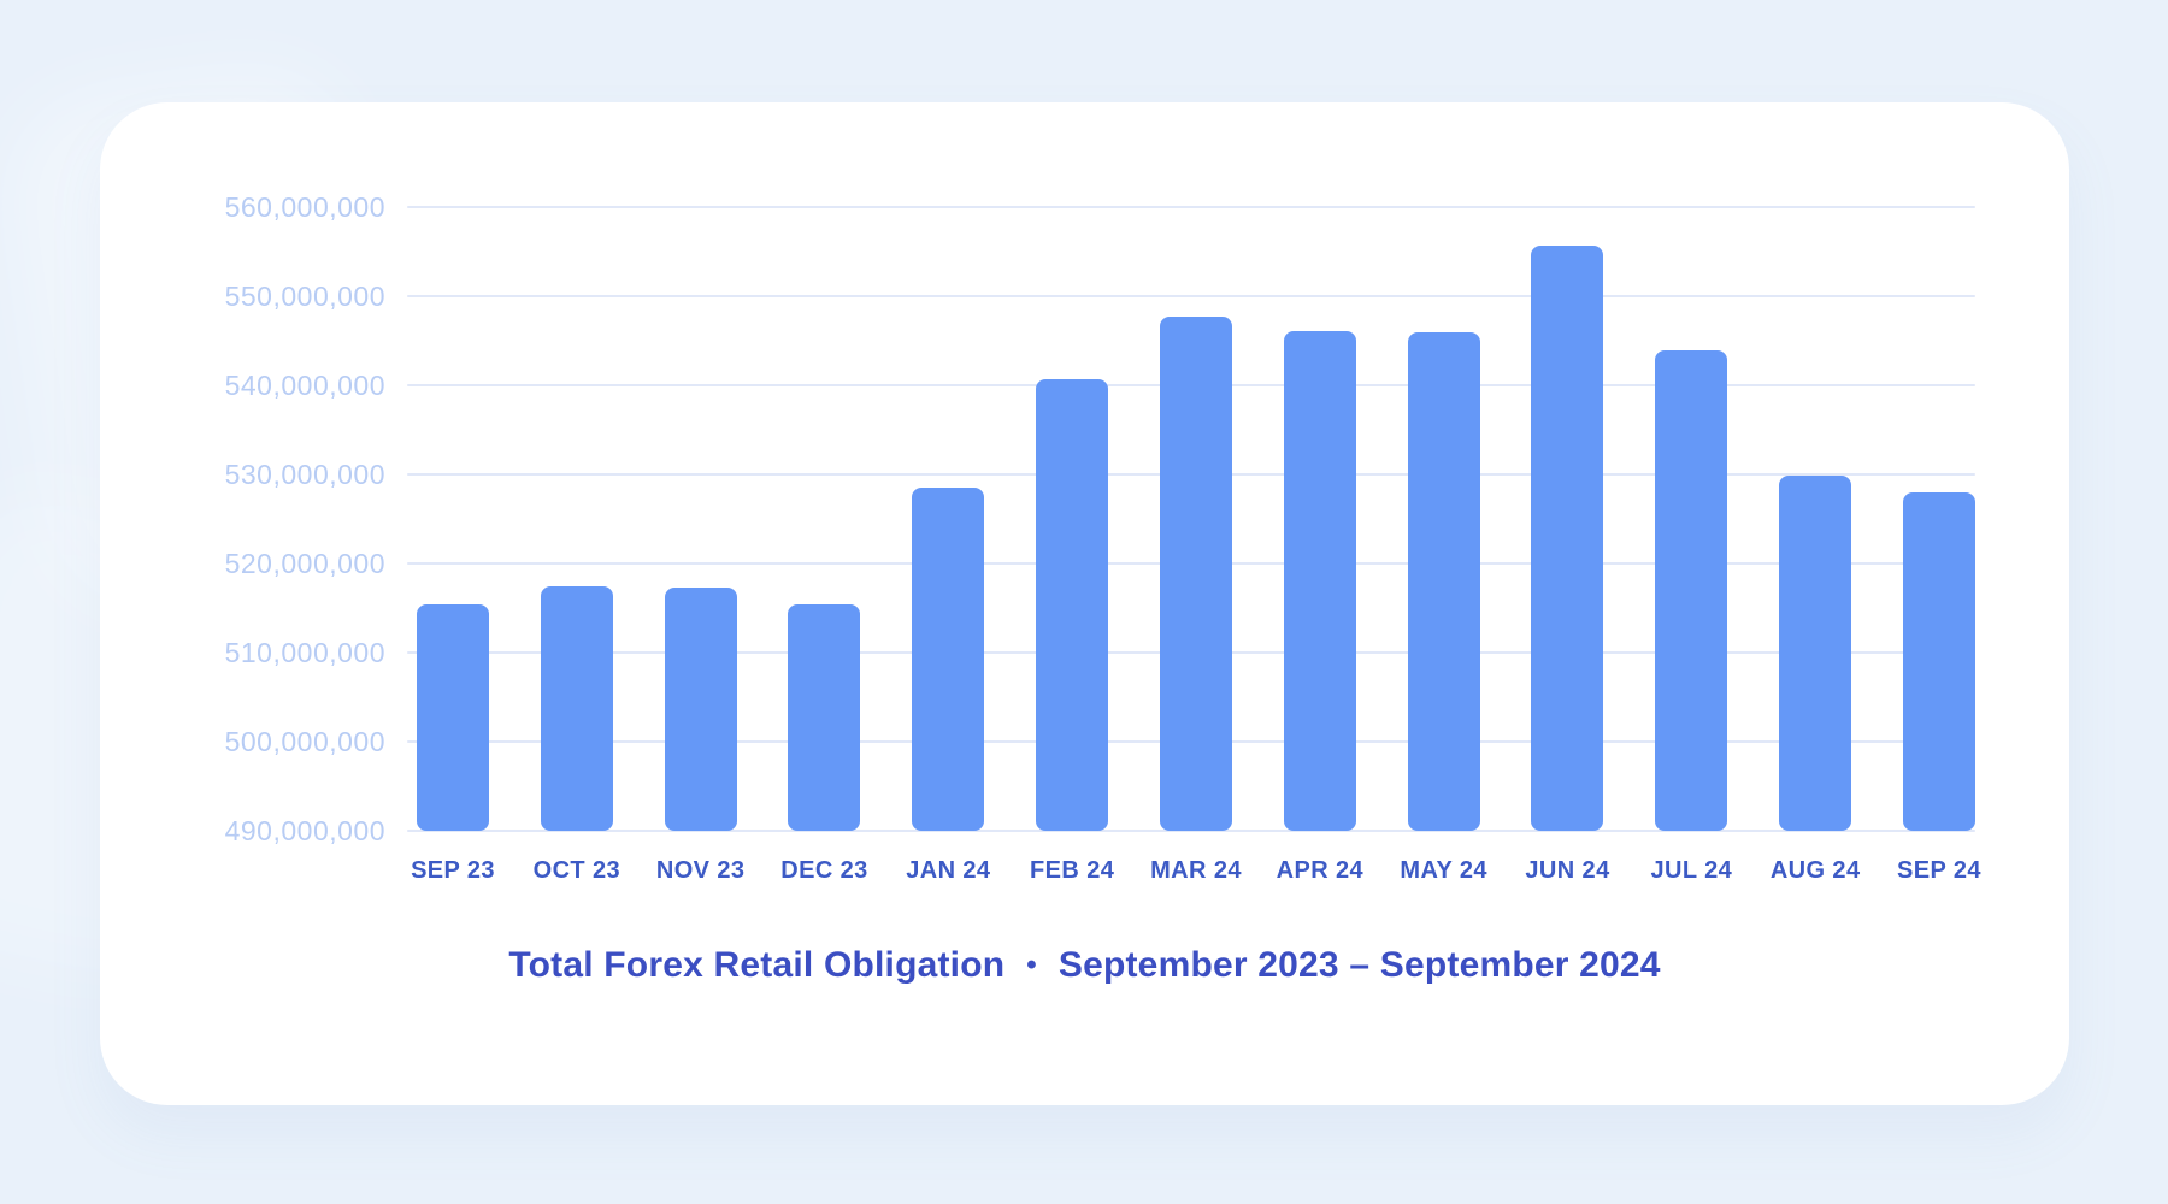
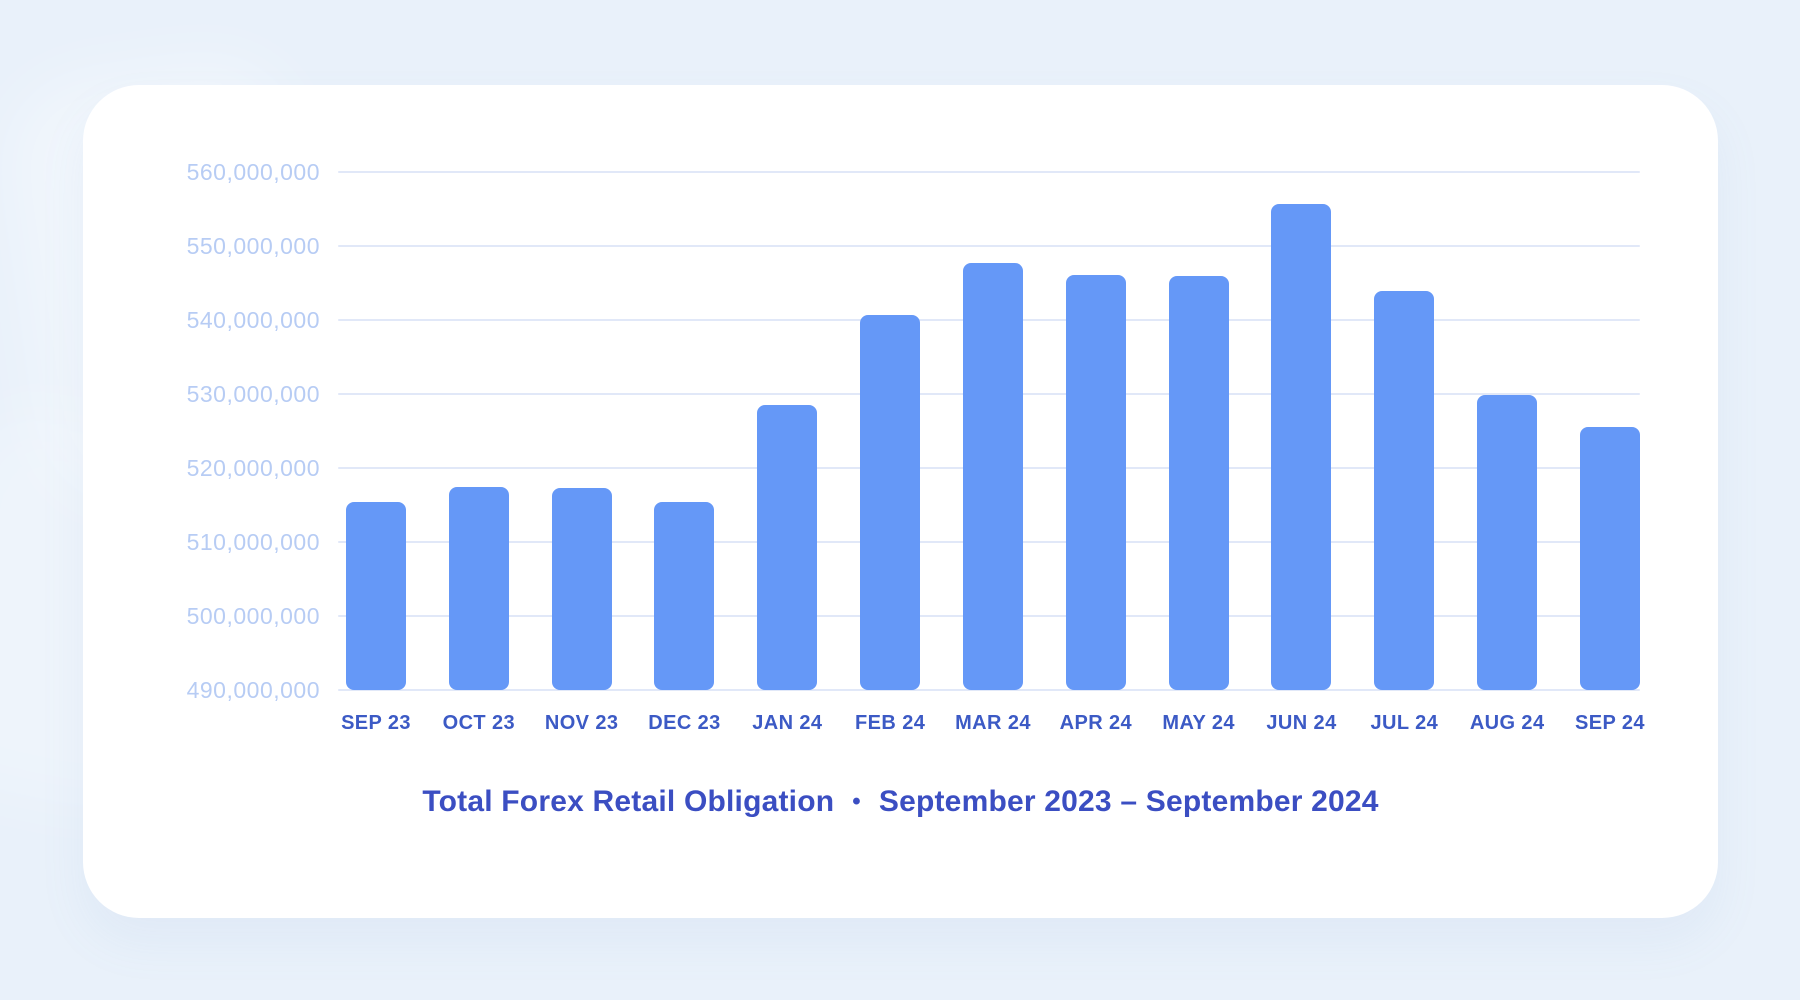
SEP 24: 528000000 -> 526000000
